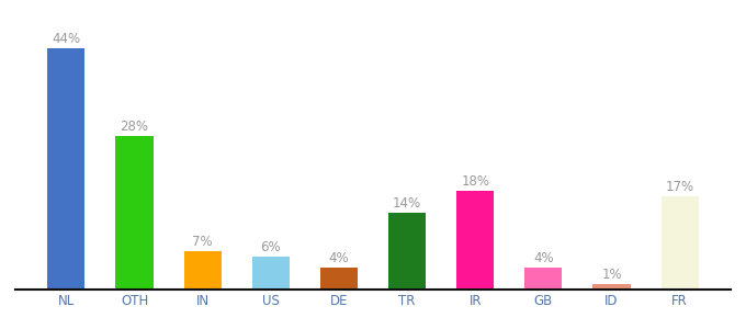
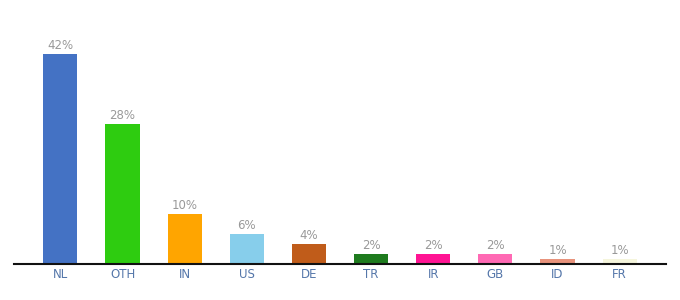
NL: 44% -> 42%
IN: 7% -> 10%
TR: 14% -> 2%
IR: 18% -> 2%
GB: 4% -> 2%
FR: 17% -> 1%
